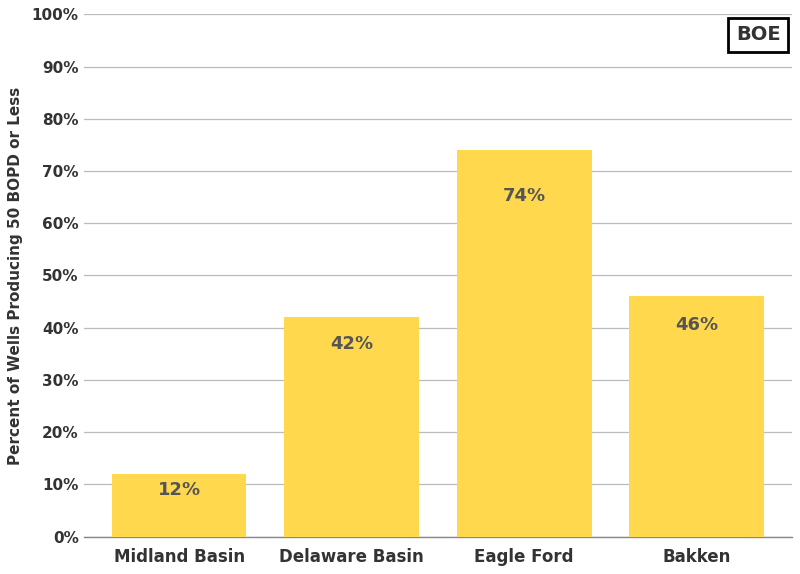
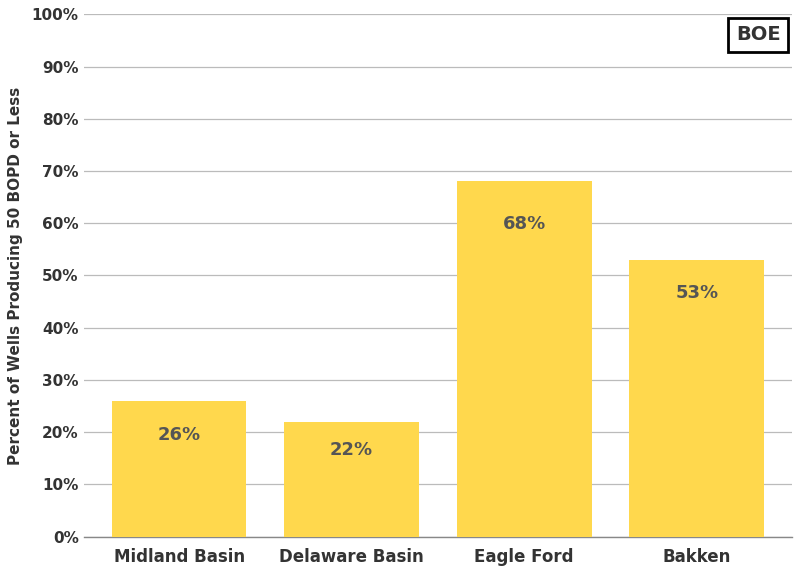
Midland Basin: 12% -> 26%
Delaware Basin: 42% -> 22%
Eagle Ford: 74% -> 68%
Bakken: 46% -> 53%
